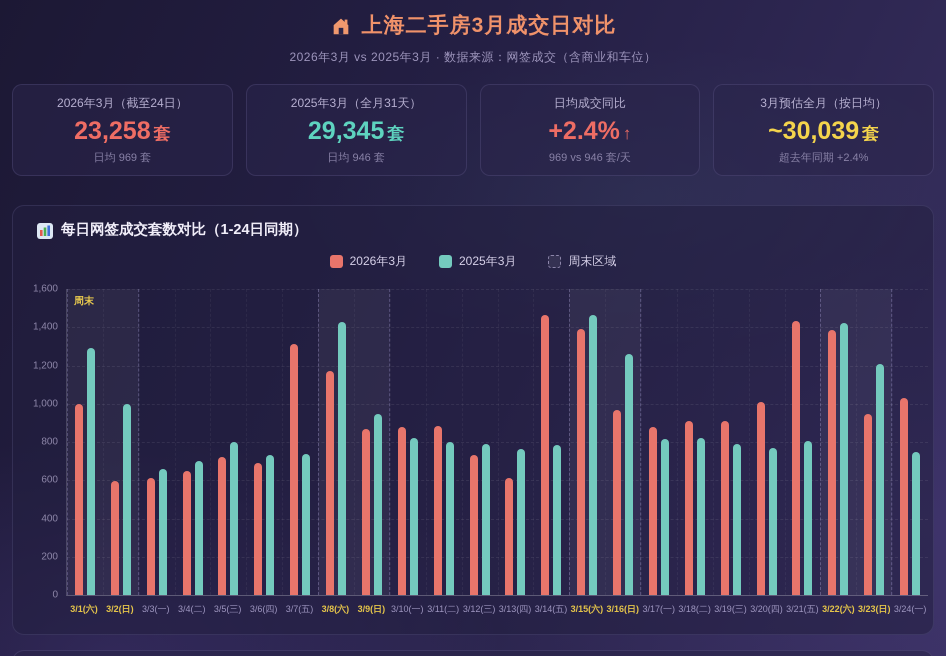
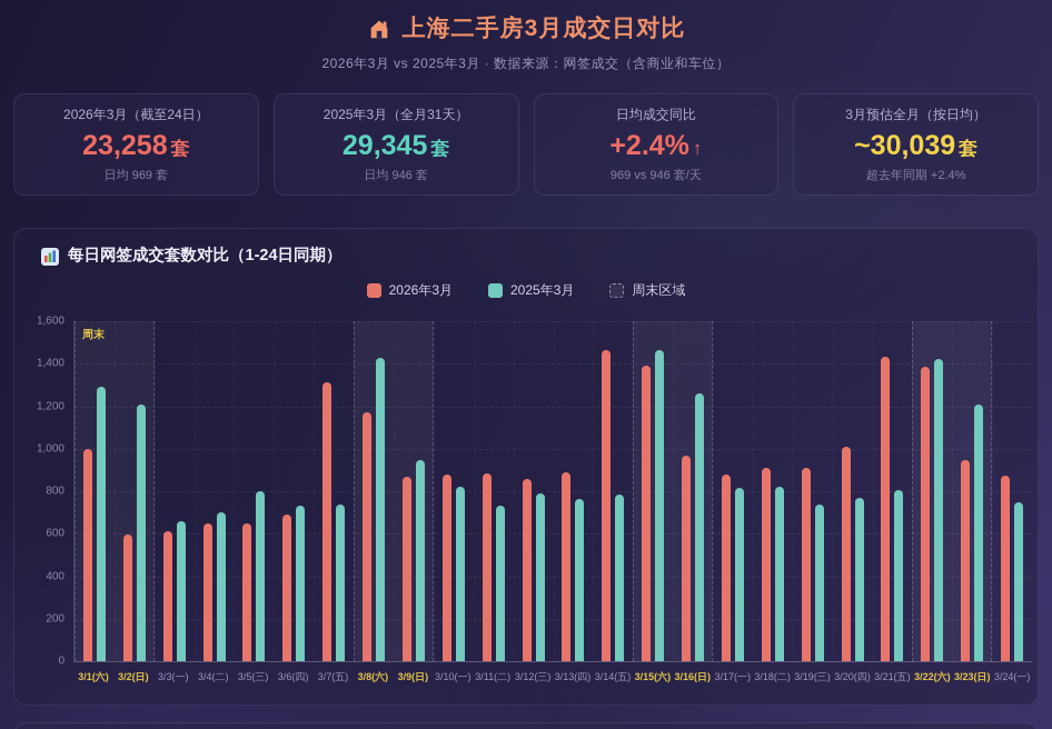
2025年3月/3/2(日): 1000 -> 1210
2026年3月/3/5(三): 720 -> 650
2025年3月/3/11(二): 800 -> 730
2026年3月/3/12(三): 730 -> 860
2026年3月/3/13(四): 610 -> 890
2025年3月/3/19(三): 790 -> 740
2026年3月/3/24(一): 1030 -> 880
